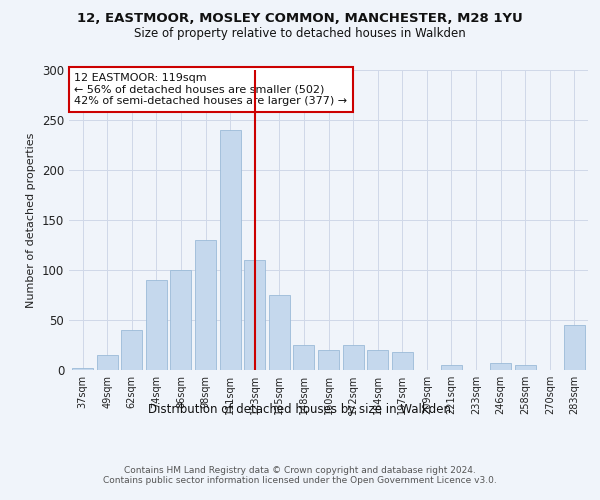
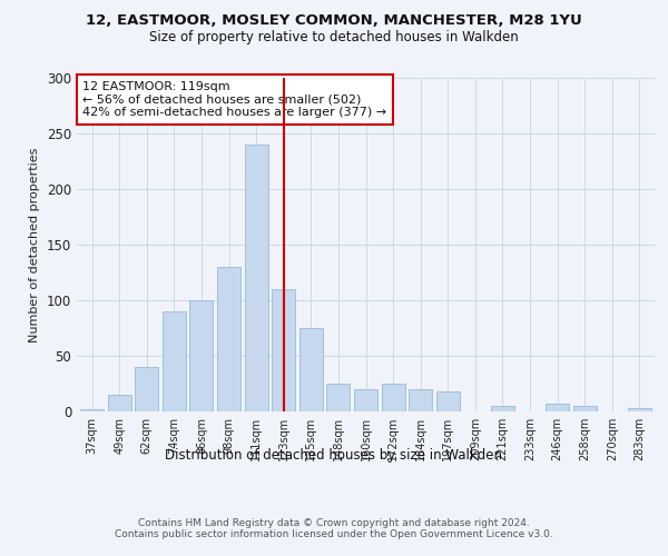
283sqm: 45 -> 3
